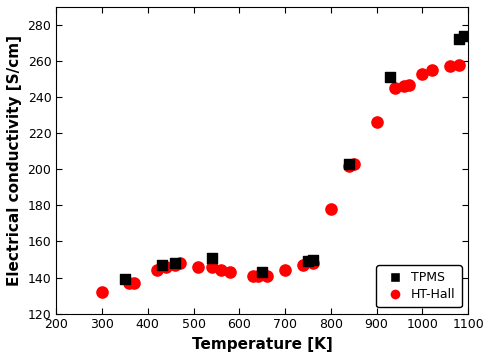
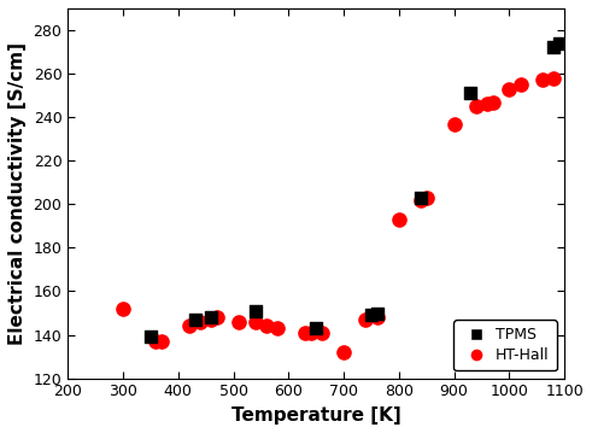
HT-Hall/300: 132 -> 152
HT-Hall/700: 144 -> 132
HT-Hall/800: 178 -> 193
HT-Hall/900: 226 -> 237
